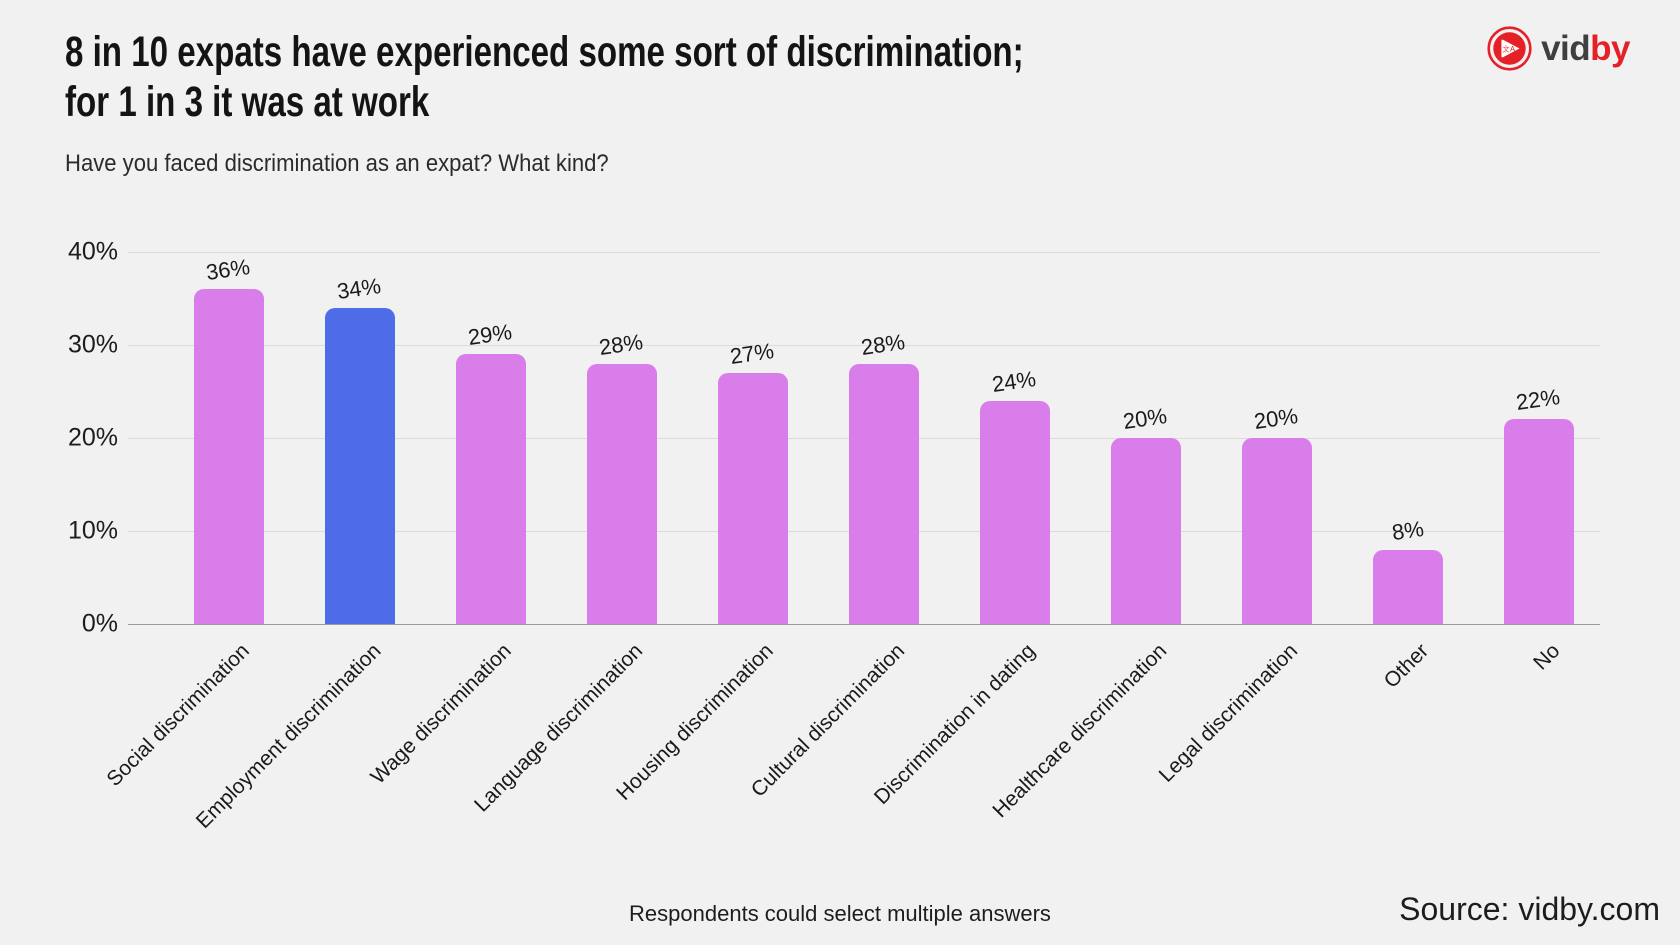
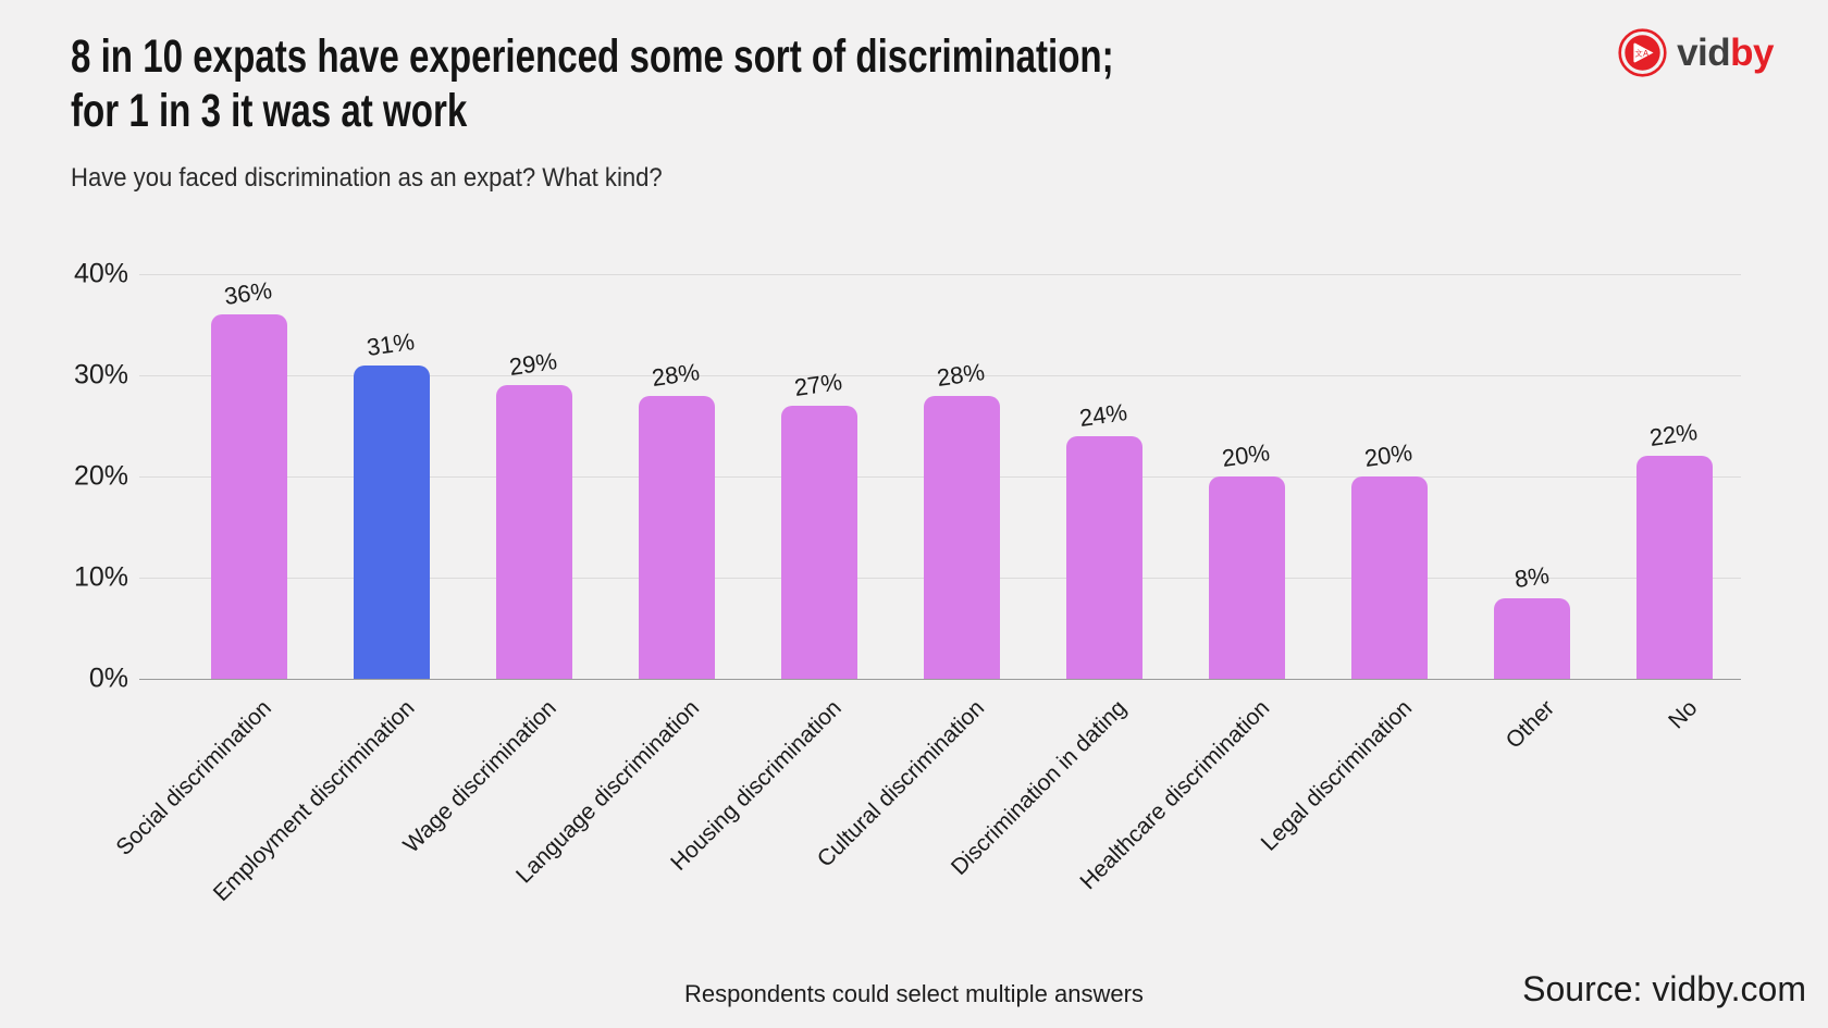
Employment discrimination: 34% -> 31%
